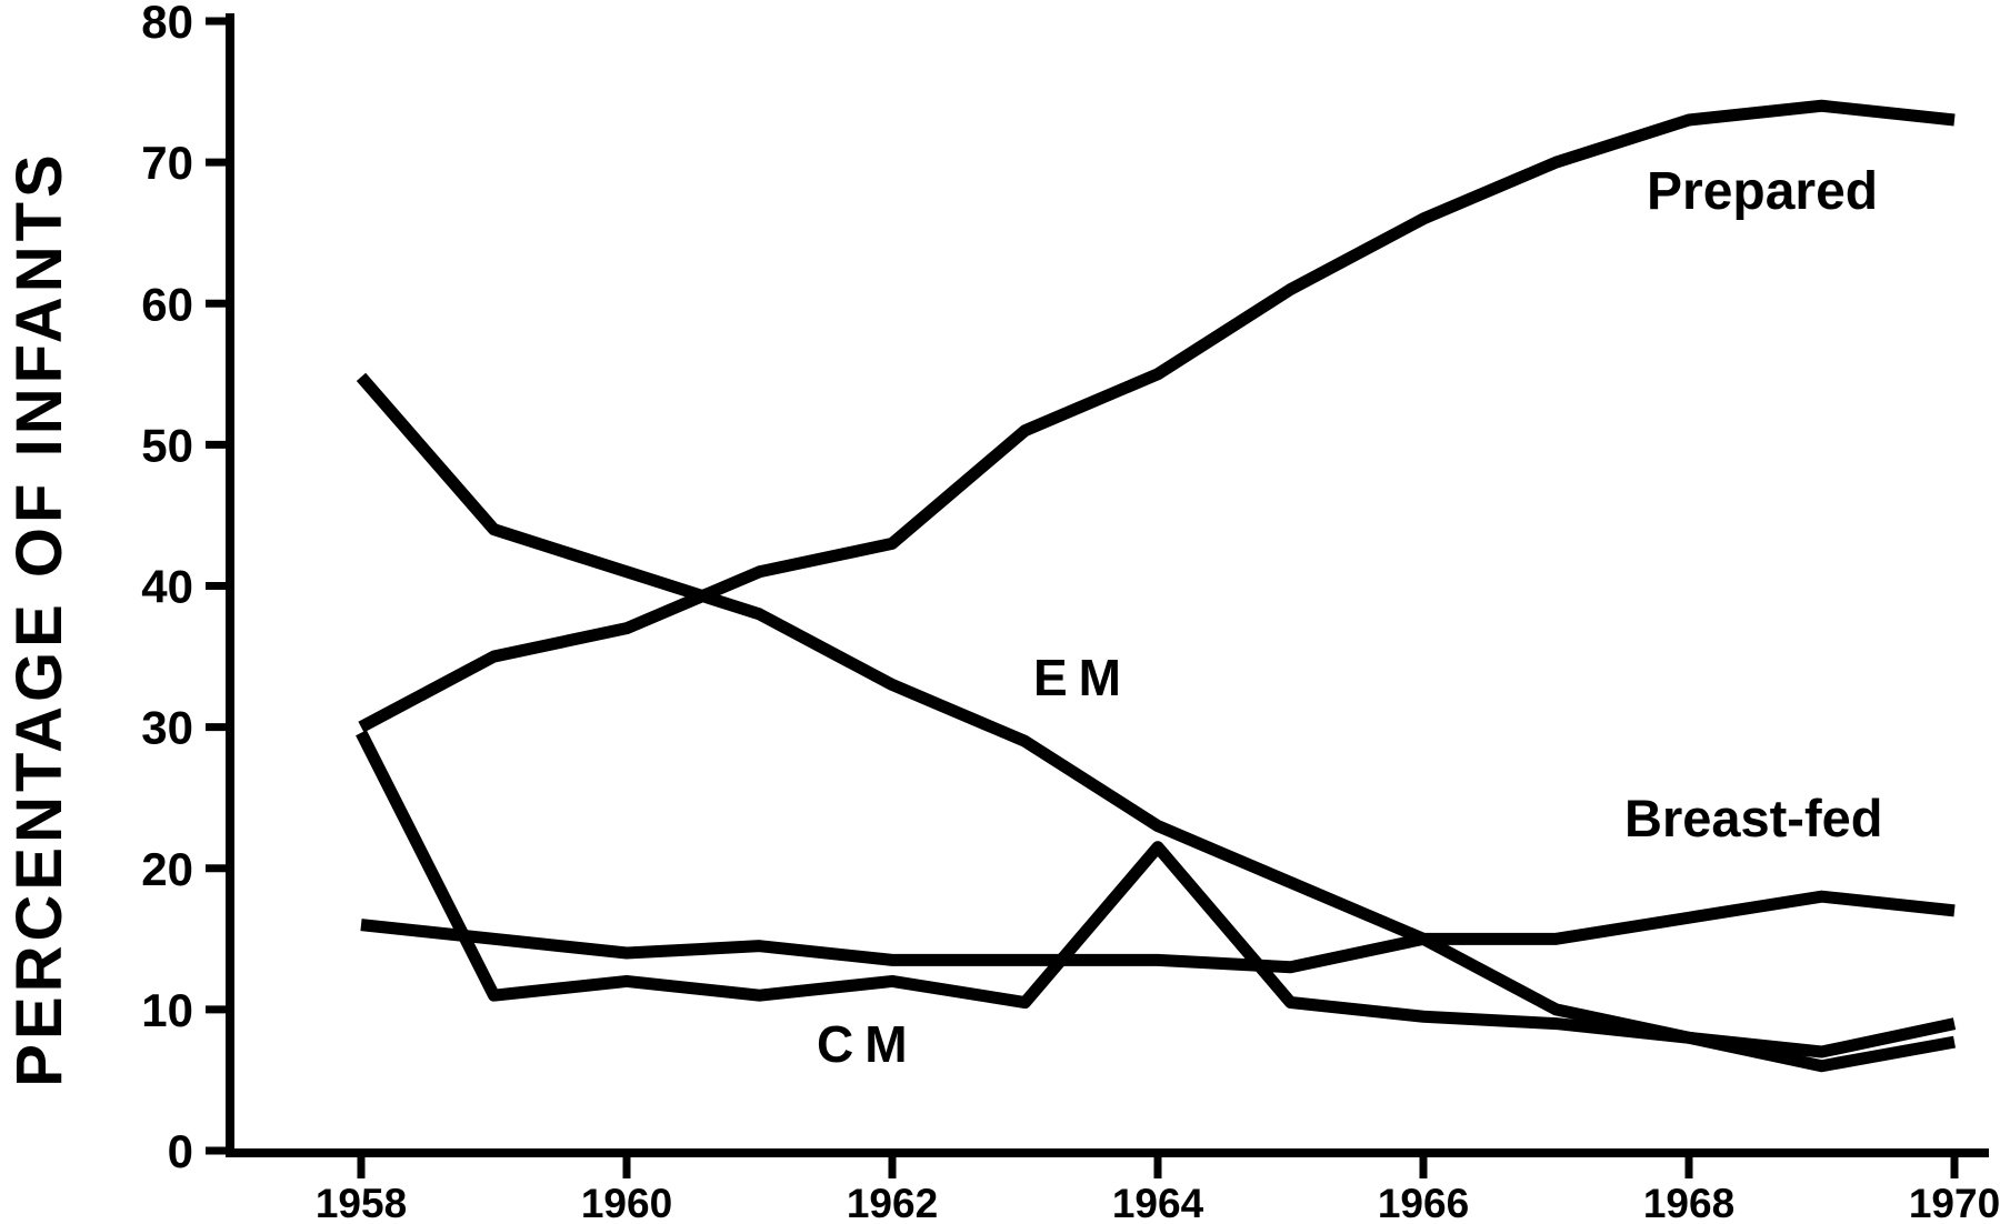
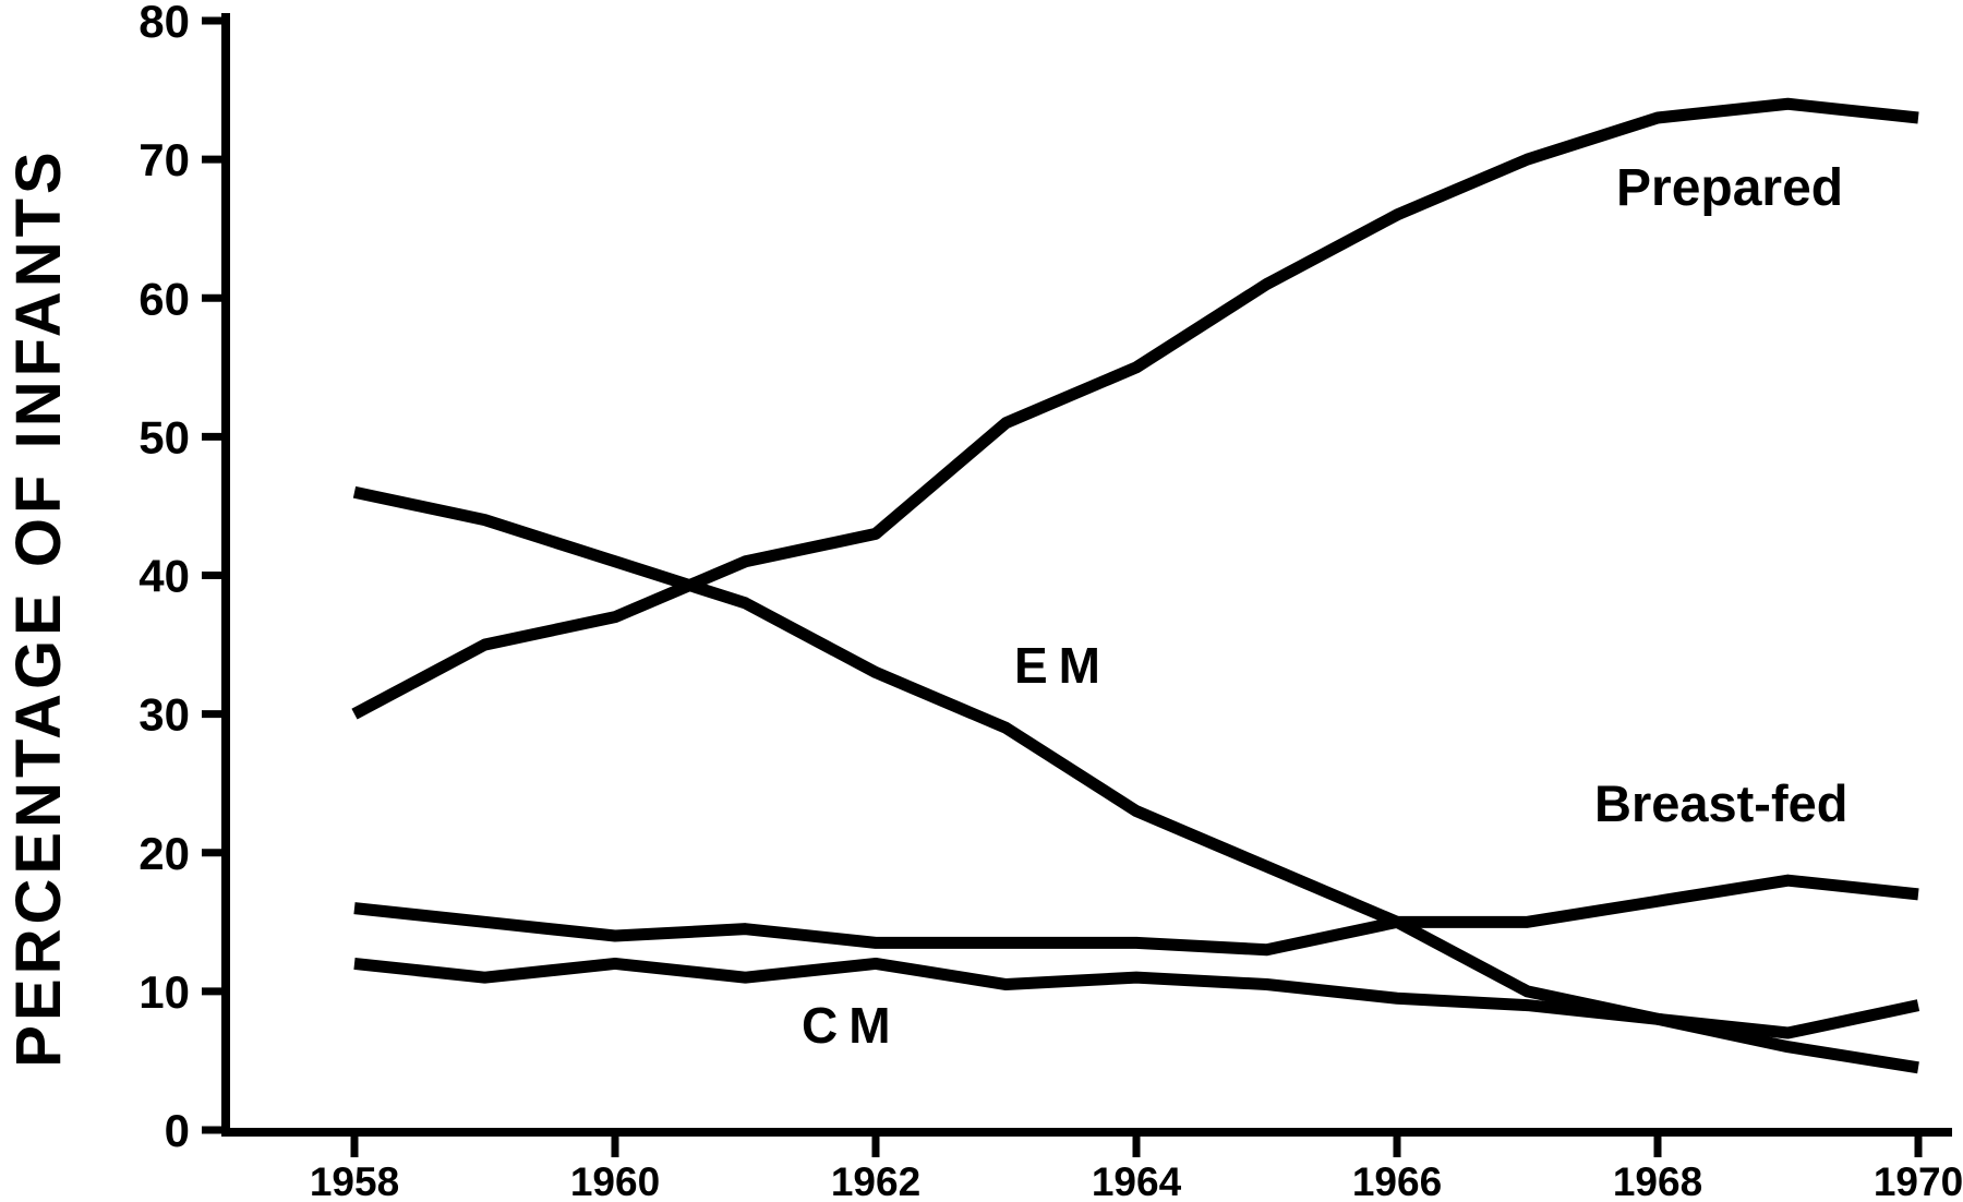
EM/1958: 54.8 -> 46.0
CM/1958: 29.6 -> 12.0
CM/1964: 21.5 -> 11.0
EM/1970: 7.7 -> 4.5
